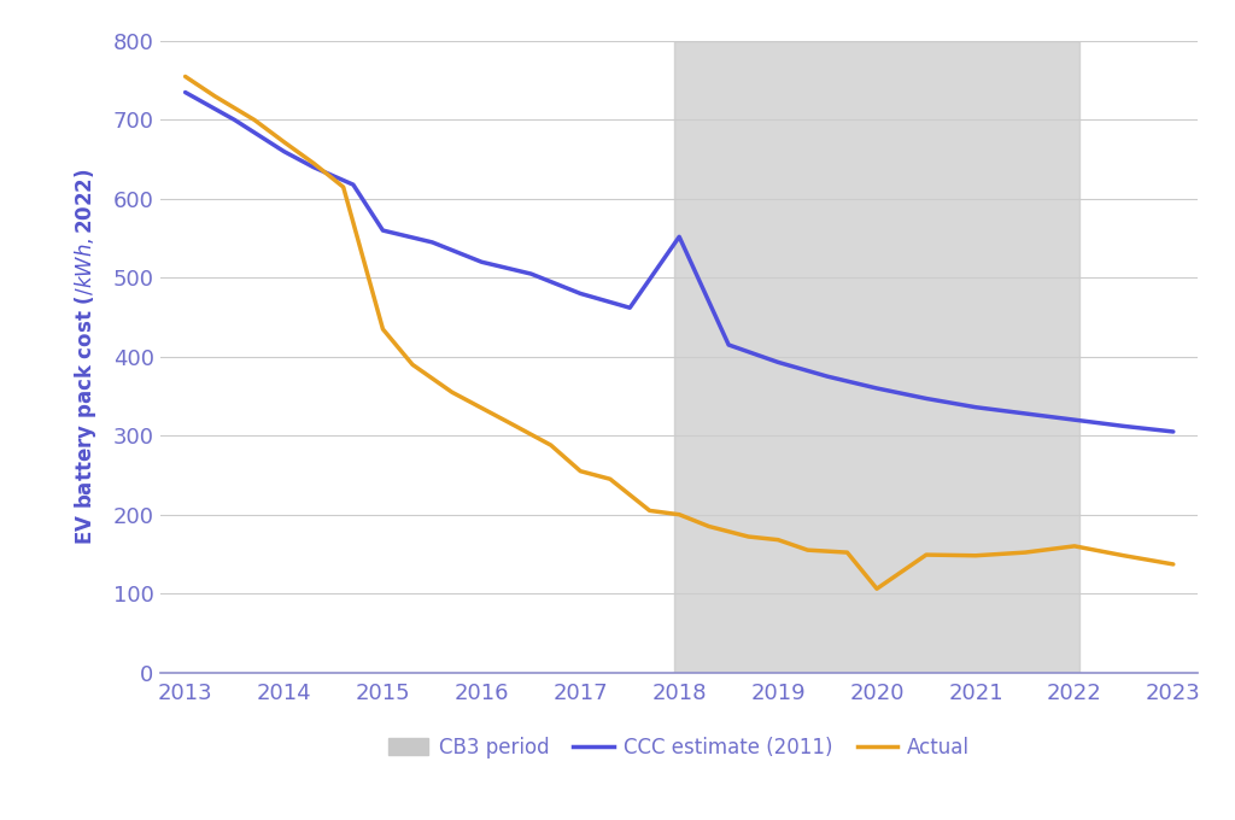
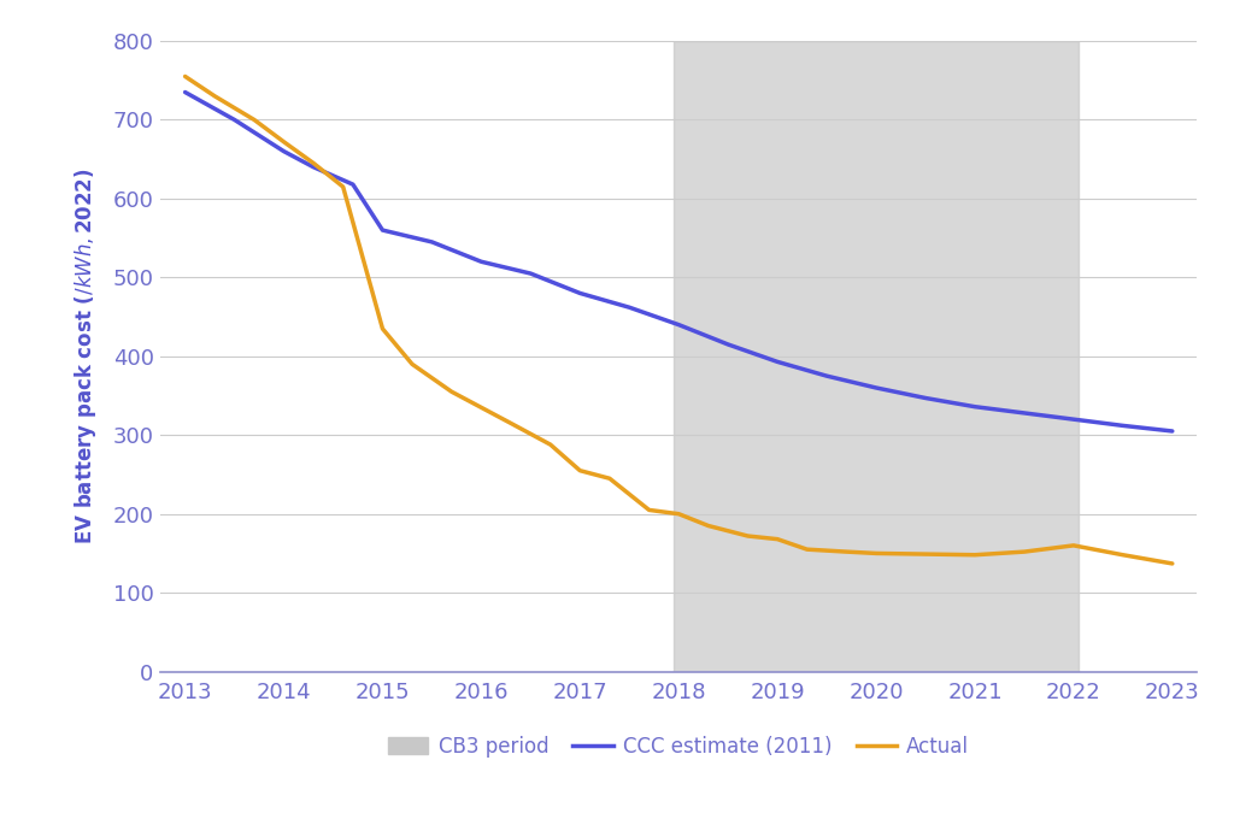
CCC estimate (2011)/2018: 552 -> 440
Actual/2020: 106 -> 150
